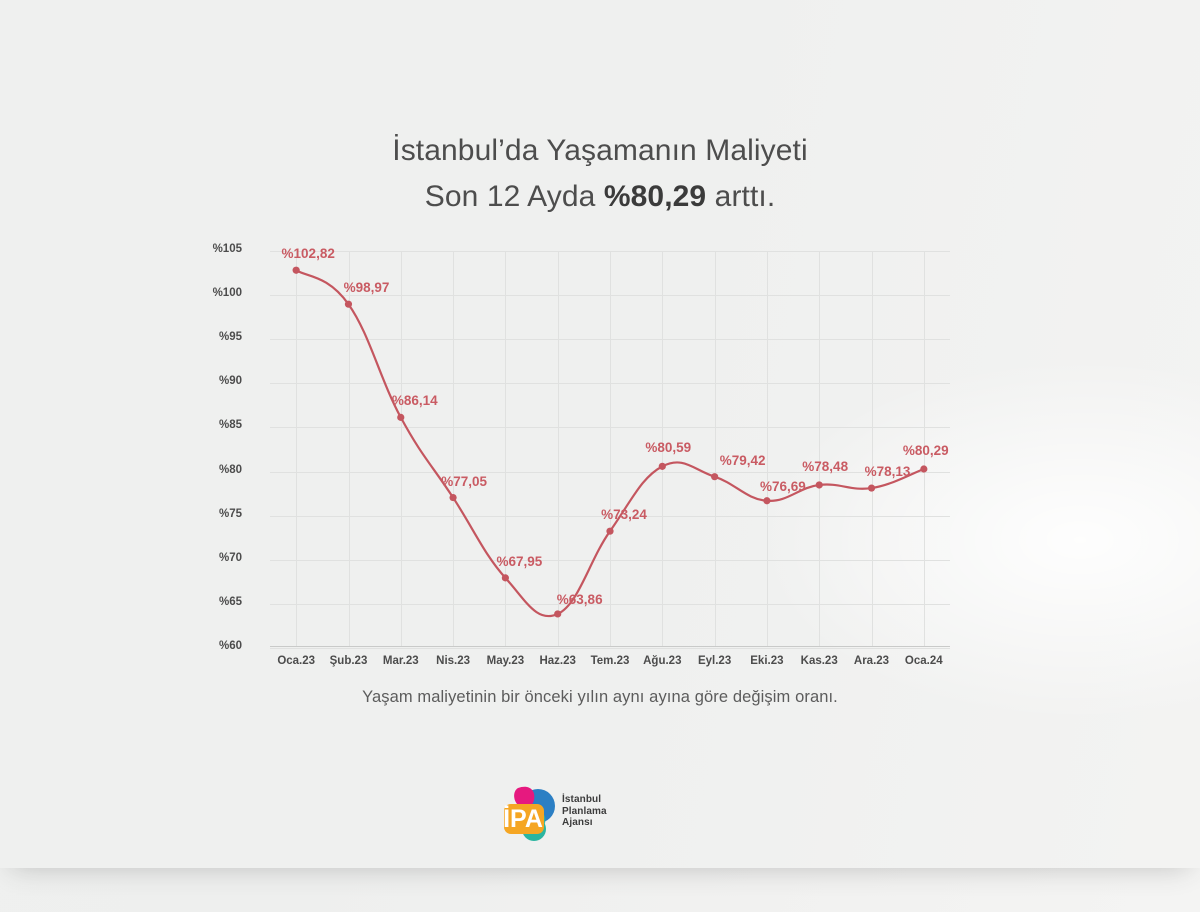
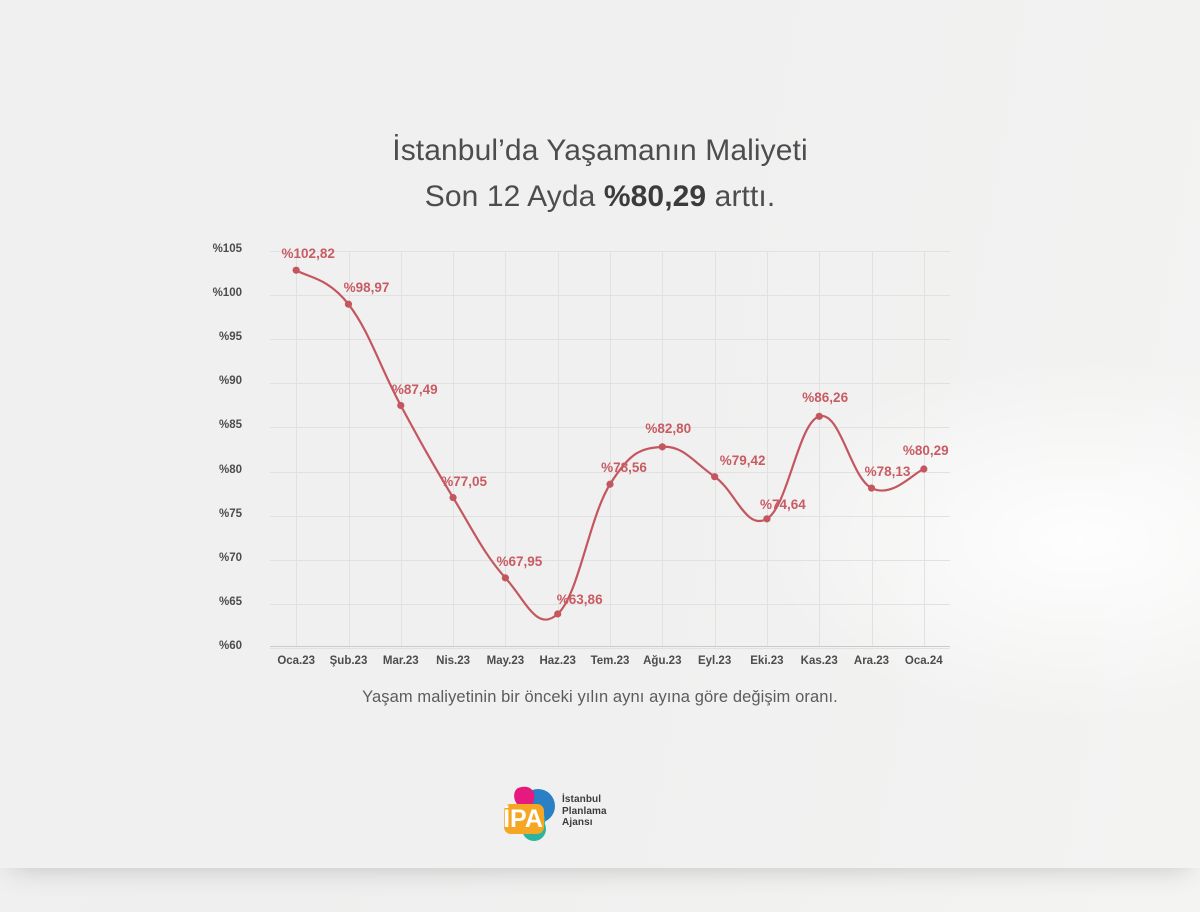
Mar.23: 86,14 -> 87,49
Tem.23: 73,24 -> 78,56
Ağu.23: 80,59 -> 82,80
Eki.23: 76,69 -> 74,64
Kas.23: 78,48 -> 86,26
